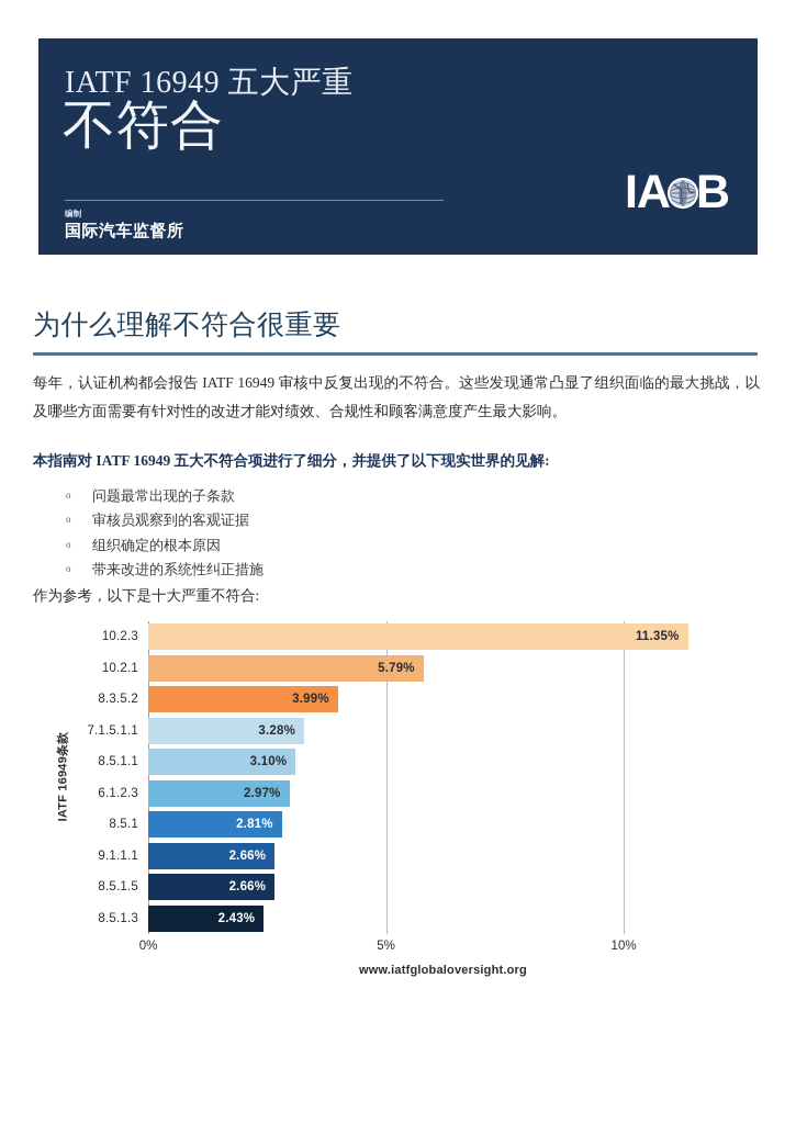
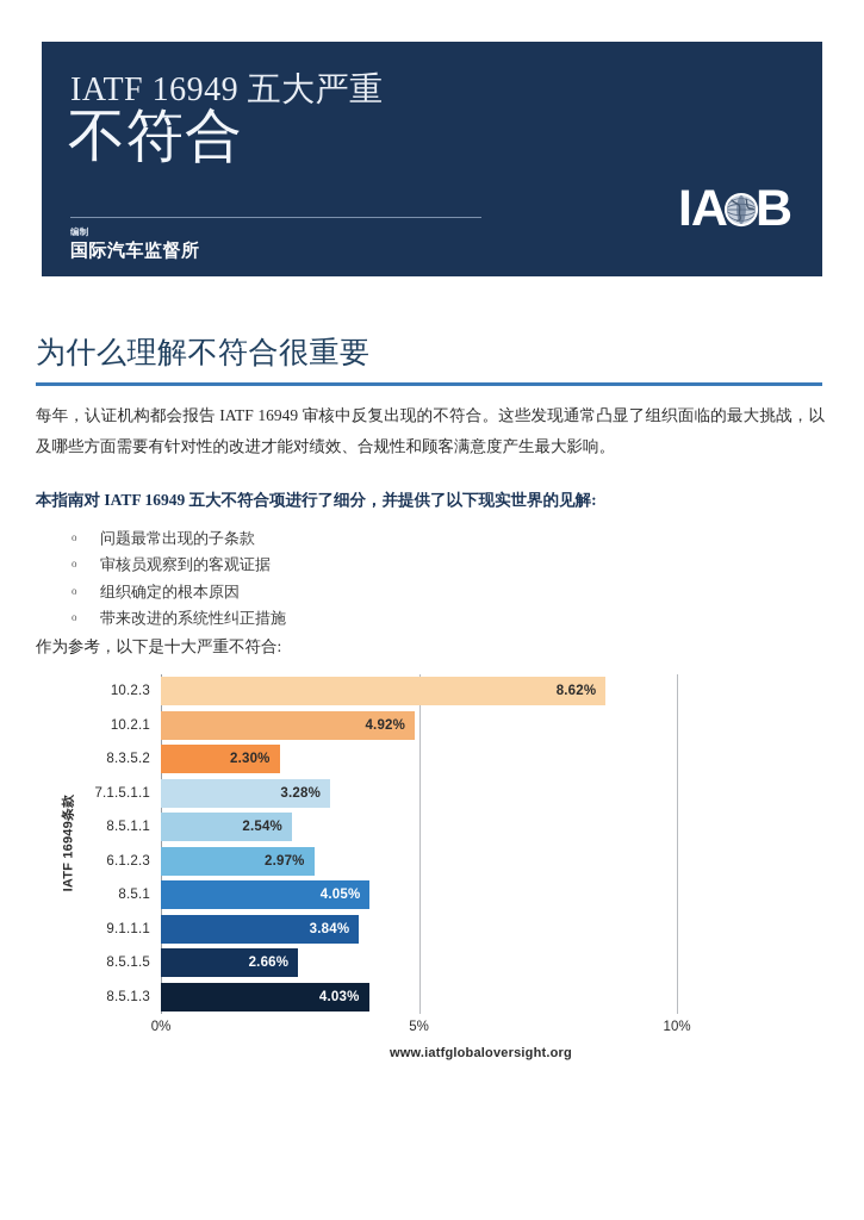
10.2.3: 11.35% -> 8.62%
10.2.1: 5.79% -> 4.92%
8.3.5.2: 3.99% -> 2.30%
8.5.1.1: 3.10% -> 2.54%
8.5.1: 2.81% -> 4.05%
9.1.1.1: 2.66% -> 3.84%
8.5.1.3: 2.43% -> 4.03%
